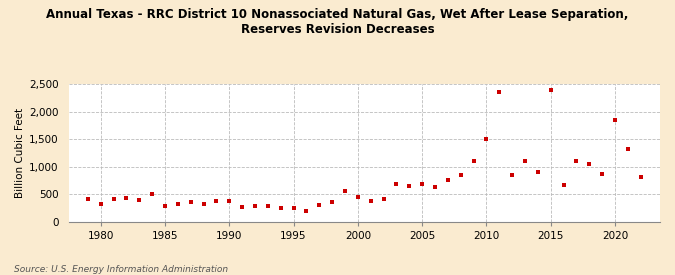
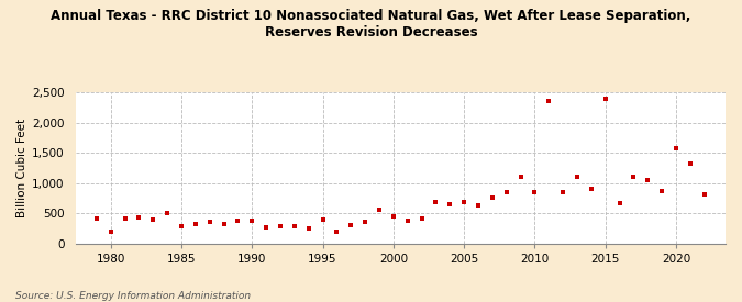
1980: 330 -> 200
1995: 250 -> 400
2010: 1,500 -> 840
2020: 1,850 -> 1,580
